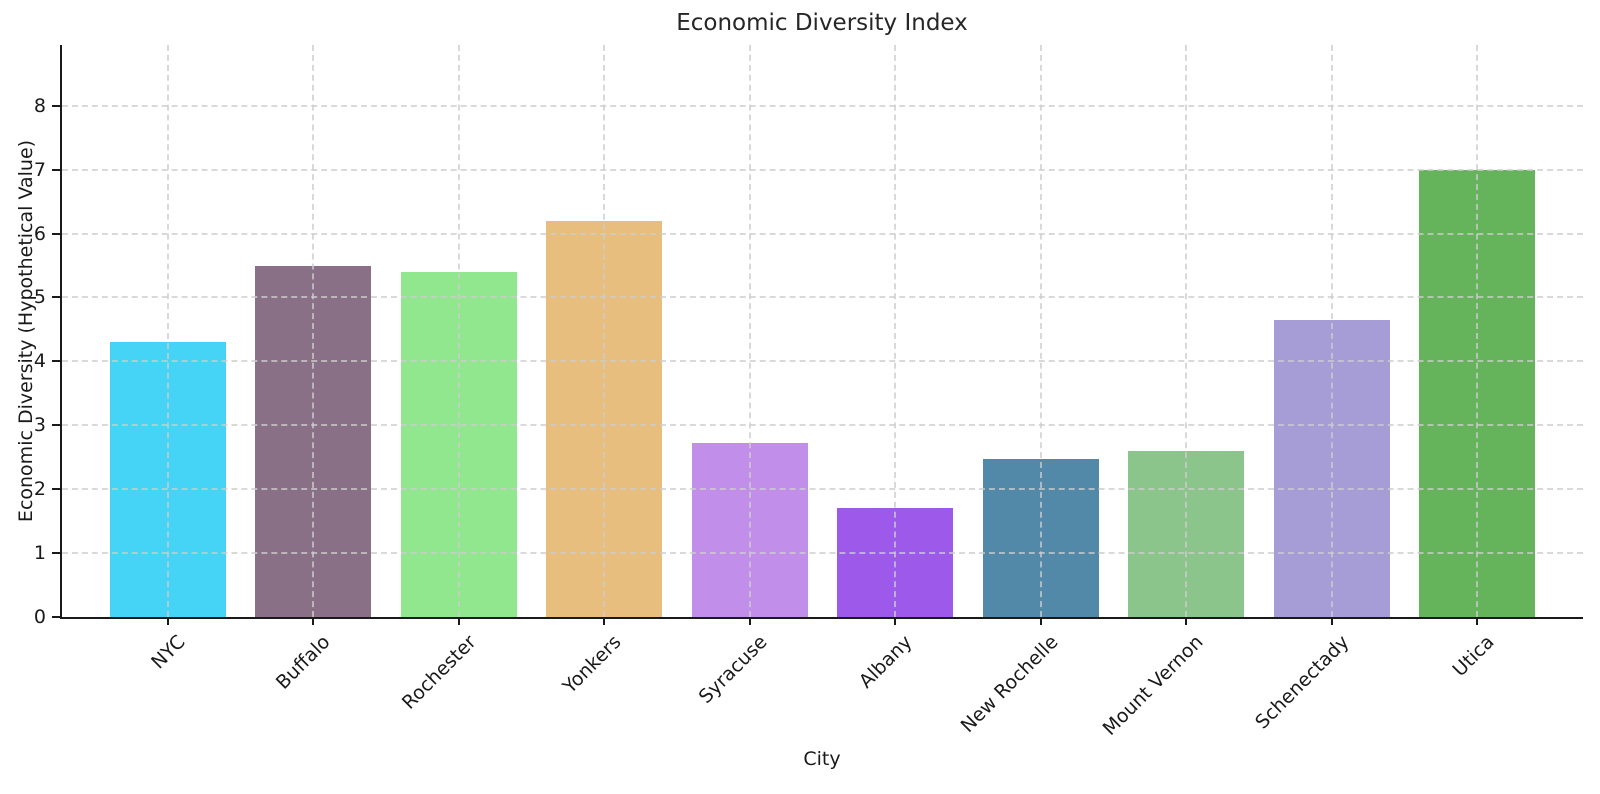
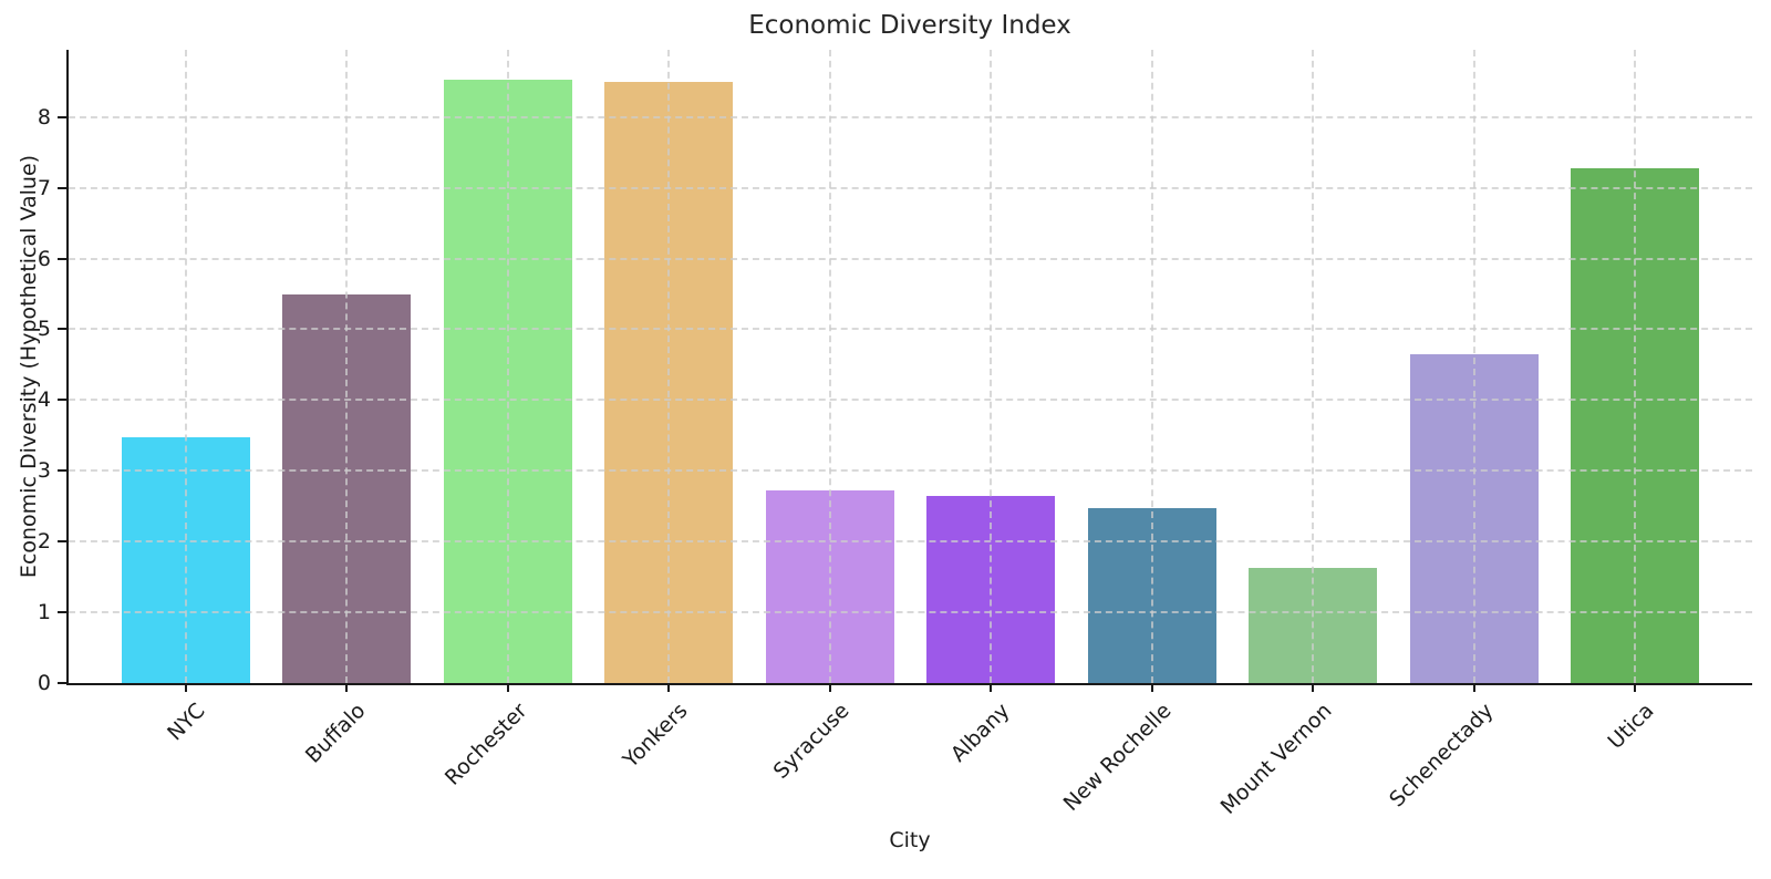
NYC: 4.3 -> 3.5
Rochester: 5.4 -> 8.5
Yonkers: 6.2 -> 8.5
Albany: 1.7 -> 2.6
Mount Vernon: 2.6 -> 1.6
Utica: 7.0 -> 7.3
